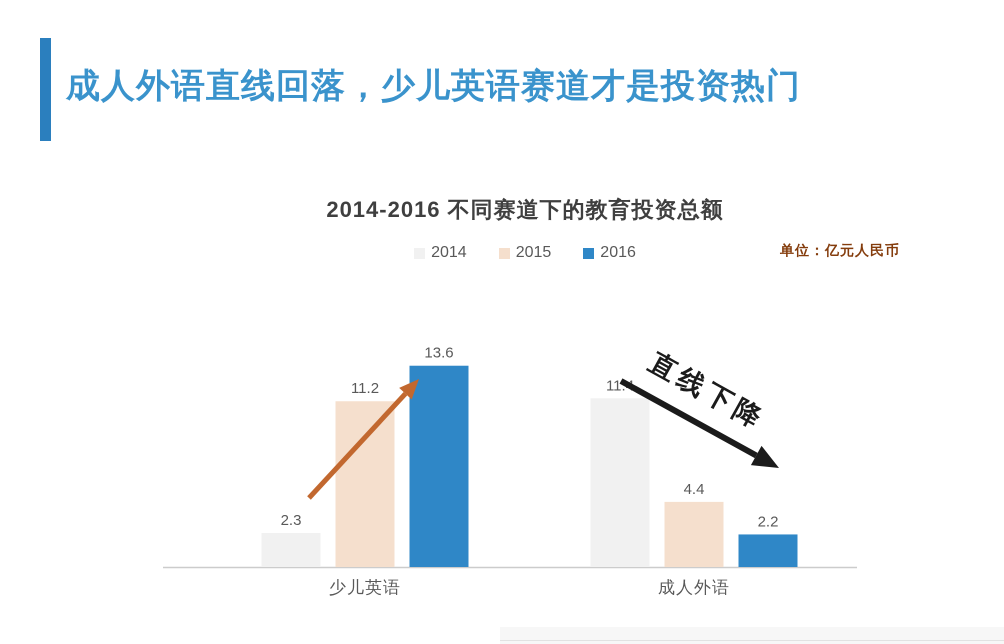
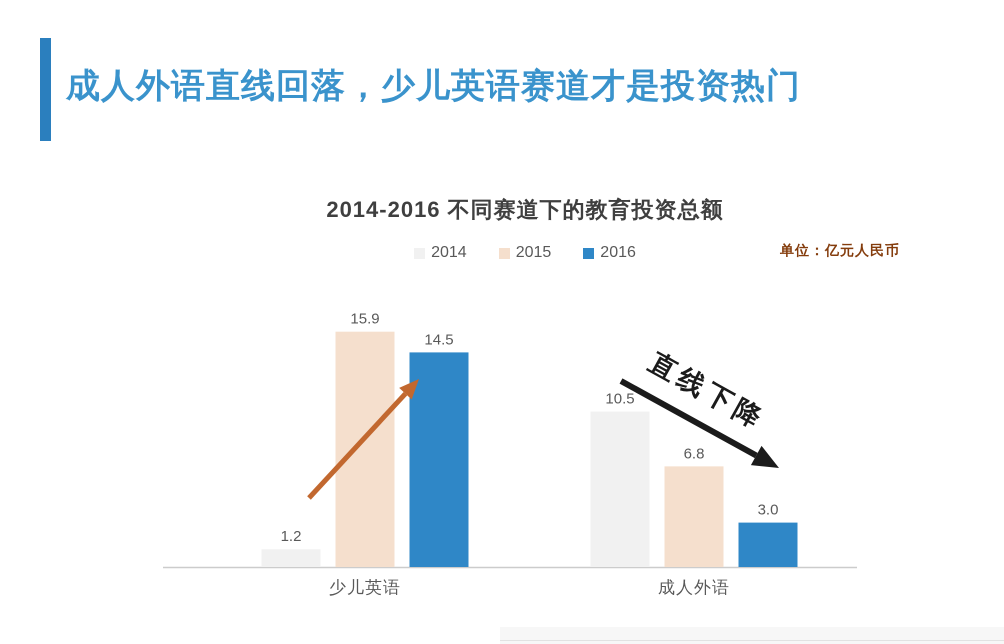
2014/少儿英语: 2.3 -> 1.2
2015/少儿英语: 11.2 -> 15.9
2016/少儿英语: 13.6 -> 14.5
2014/成人外语: 11.4 -> 10.5
2015/成人外语: 4.4 -> 6.8
2016/成人外语: 2.2 -> 3.0
